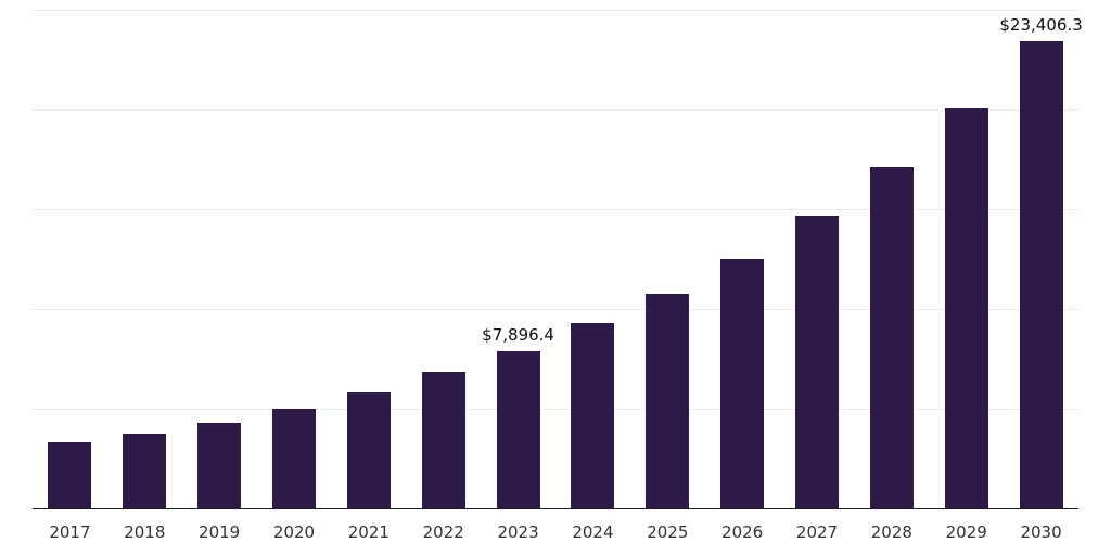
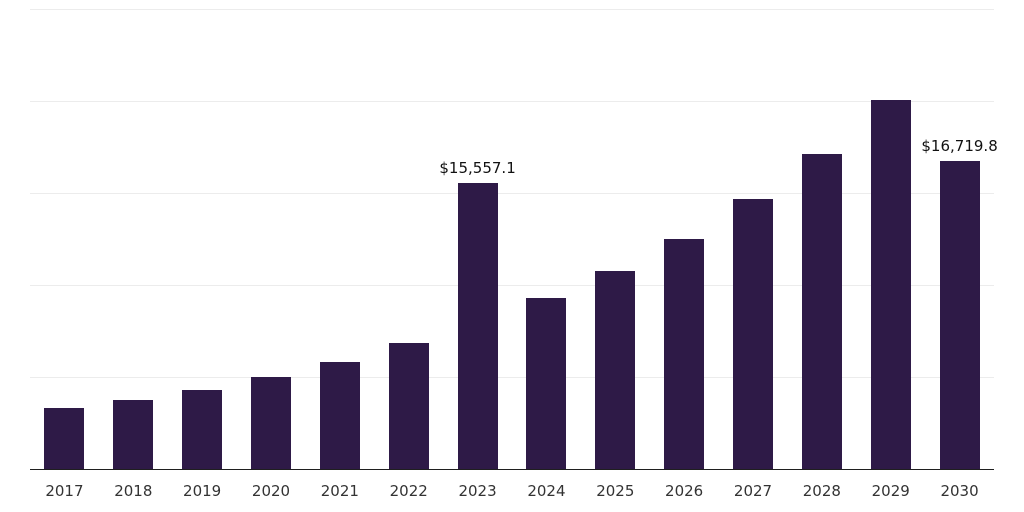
2023: $7,896.4 -> $15,557.1
2030: $23,406.3 -> $16,719.8
